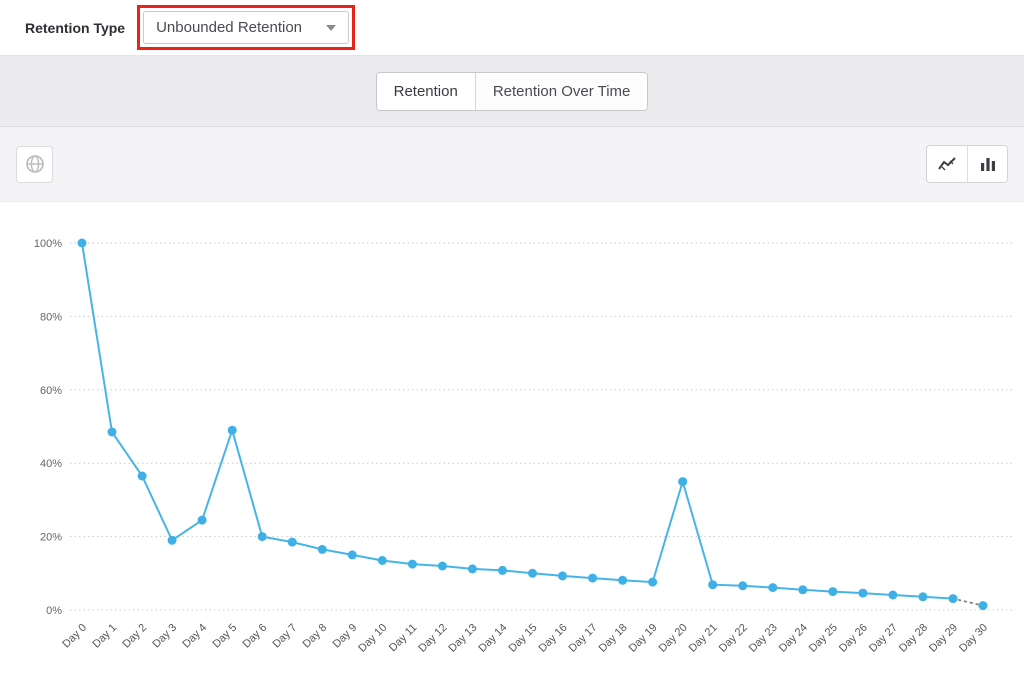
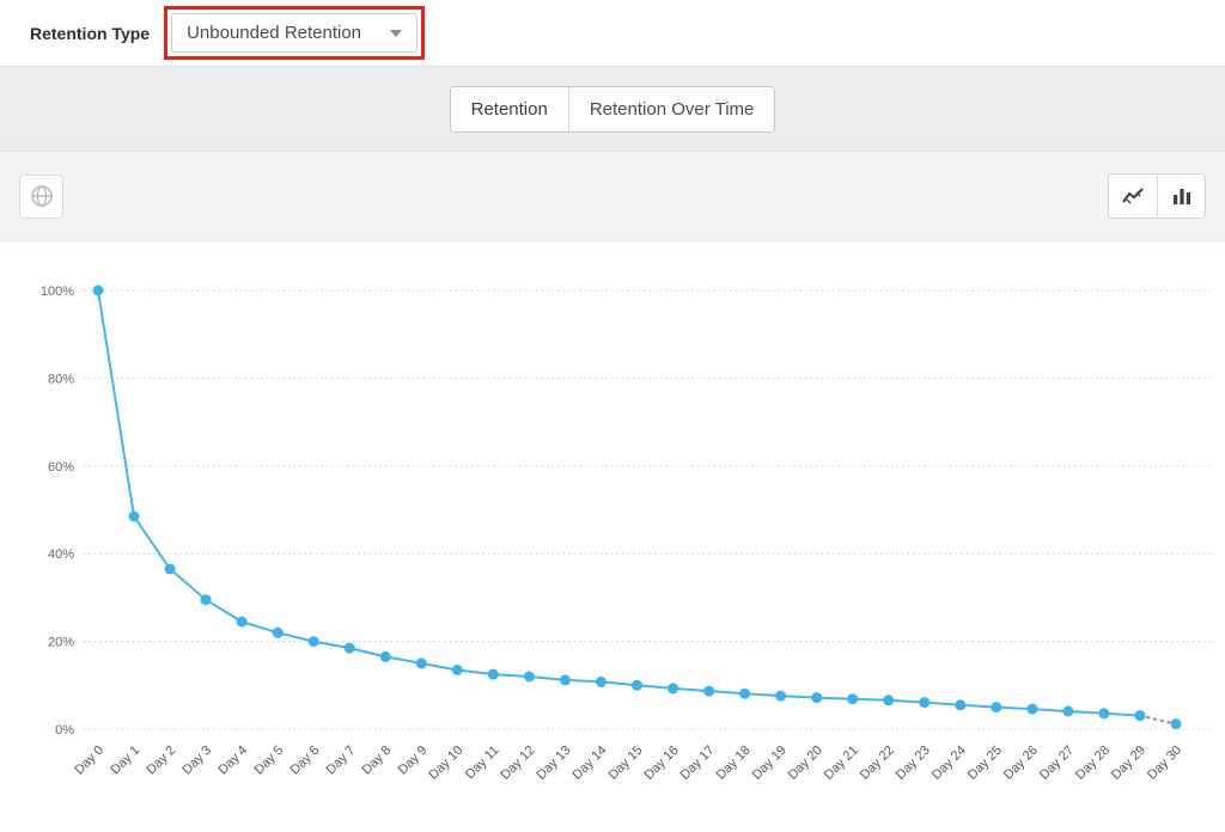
Day 3: 19% -> 30%
Day 5: 49% -> 22%
Day 20: 35% -> 7%
